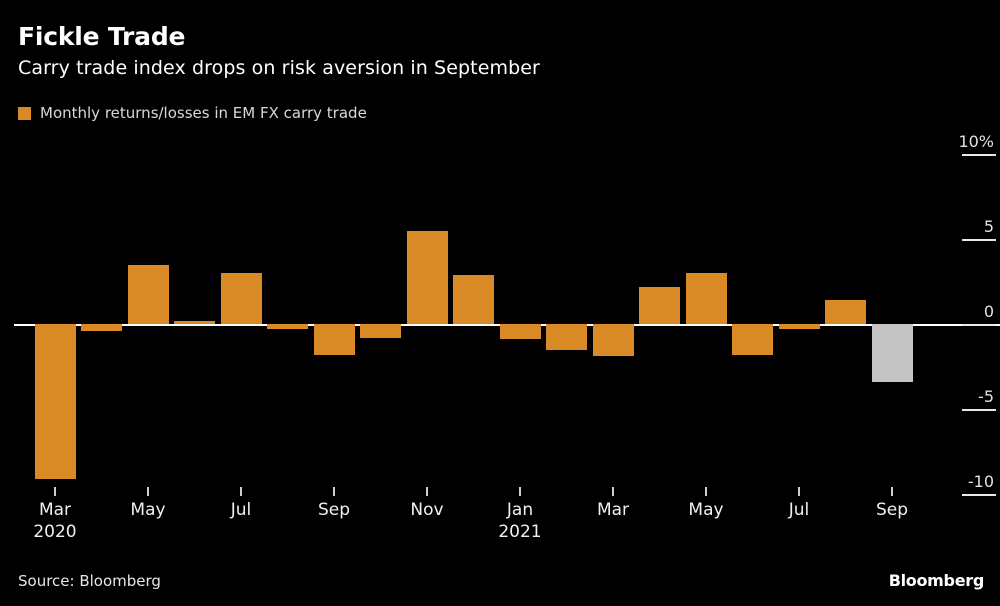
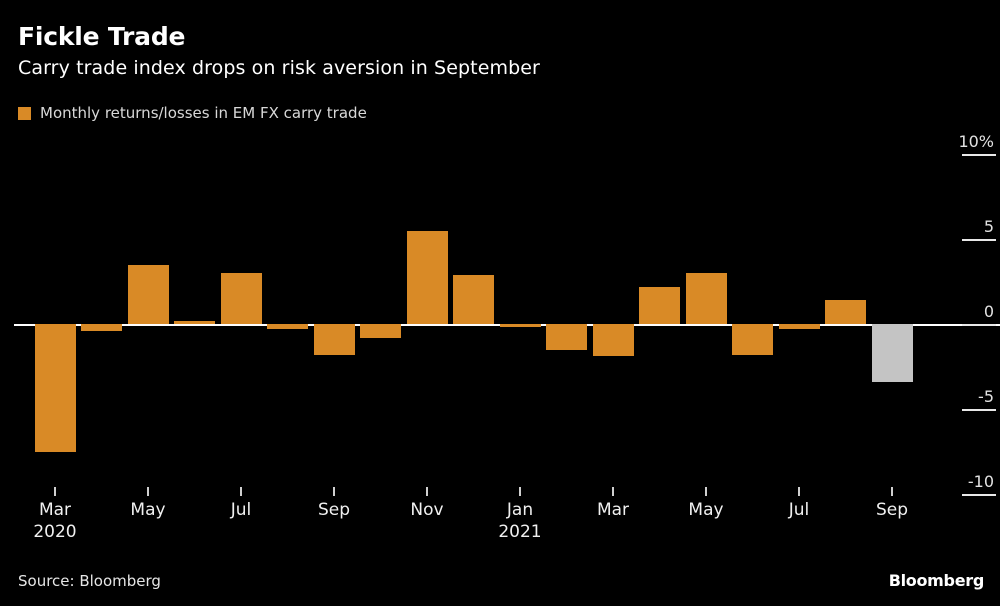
Mar 2020: -9.1% -> -7.5%
Jan 2021: -0.9% -> -0.2%
